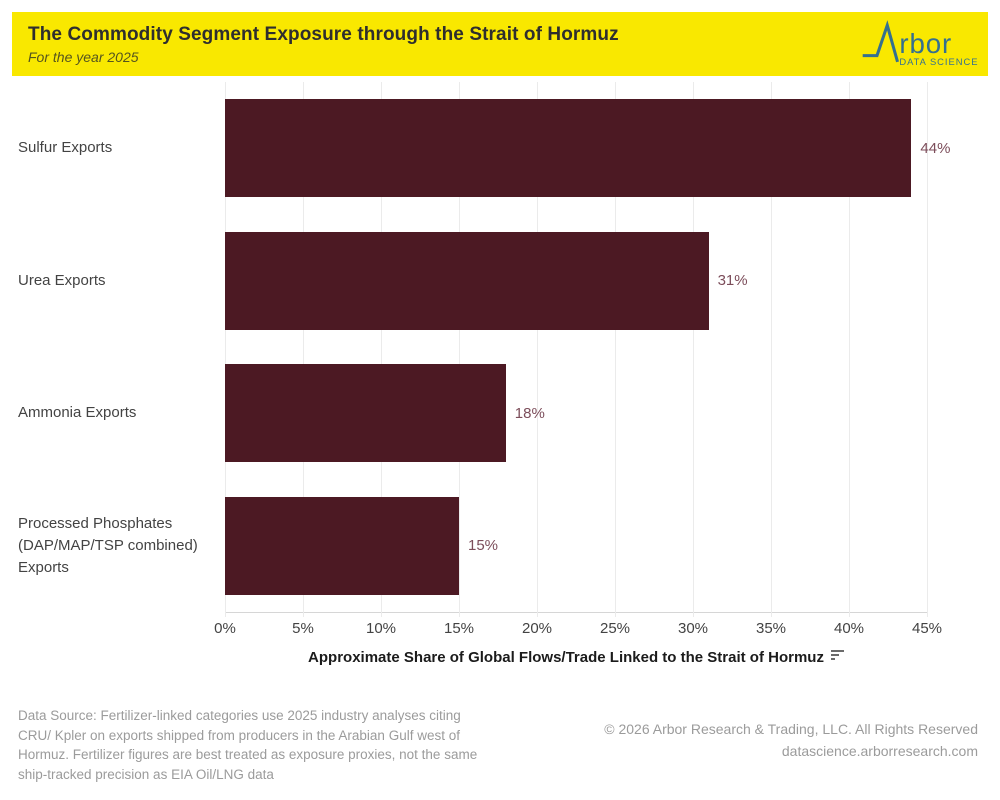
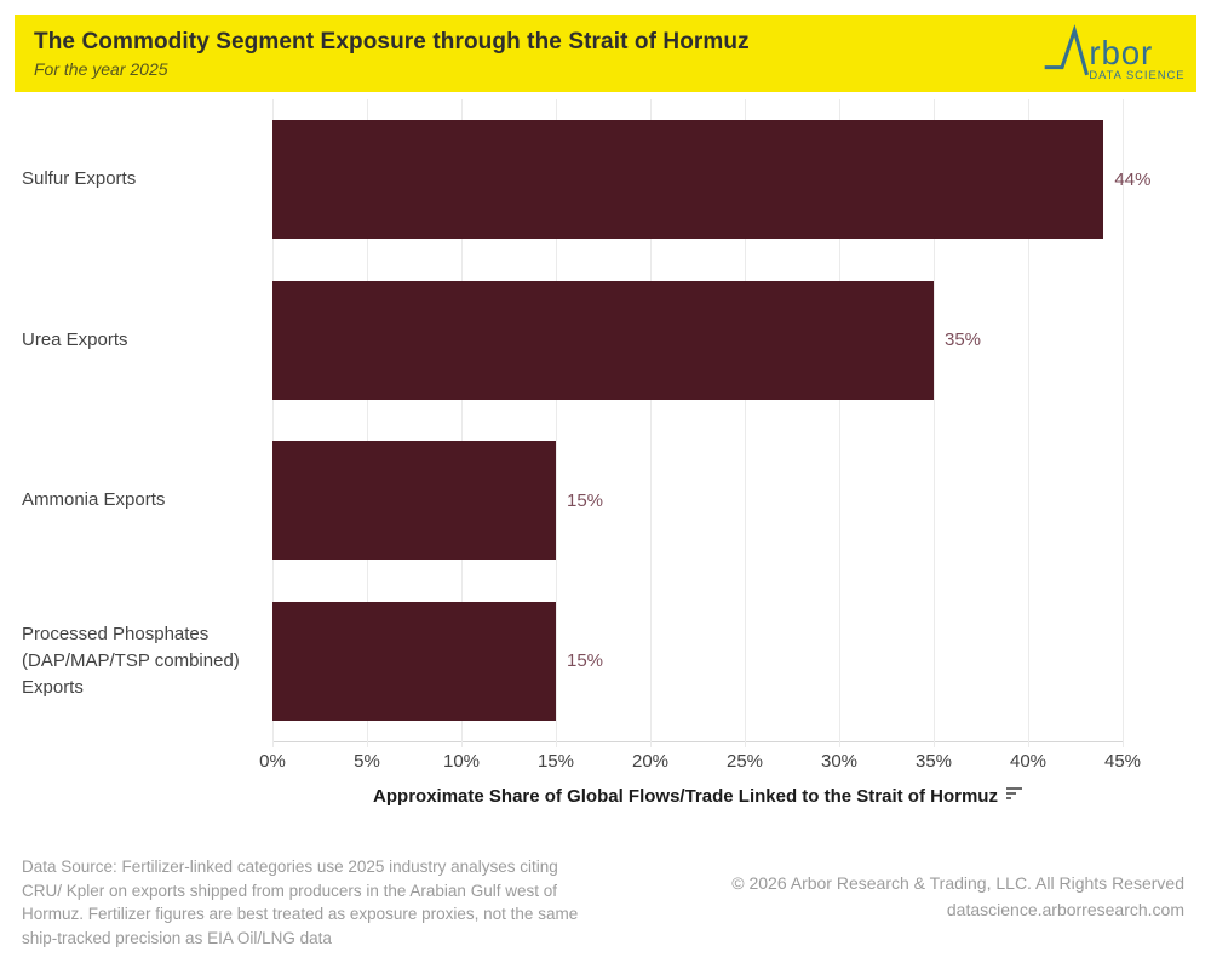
Urea Exports: 31% -> 35%
Ammonia Exports: 18% -> 15%
